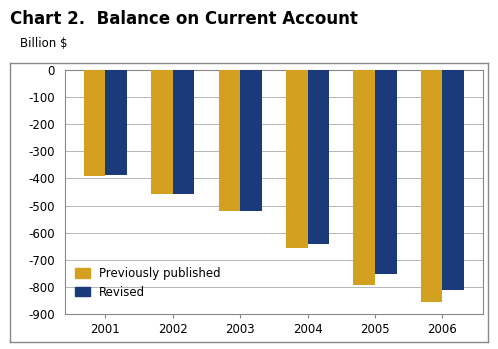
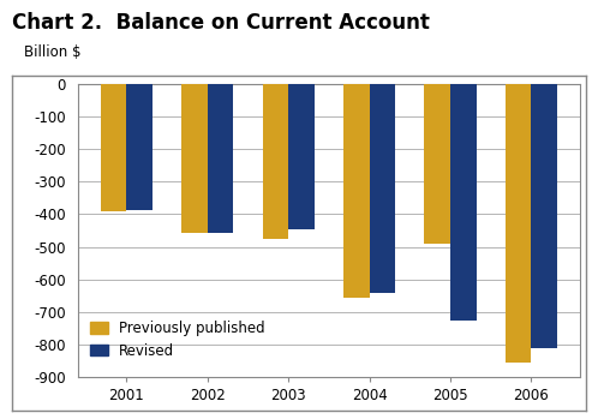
Previously published/2003: -521 -> -475
Revised/2003: -521 -> -445
Previously published/2005: -791 -> -490
Revised/2005: -754 -> -725
